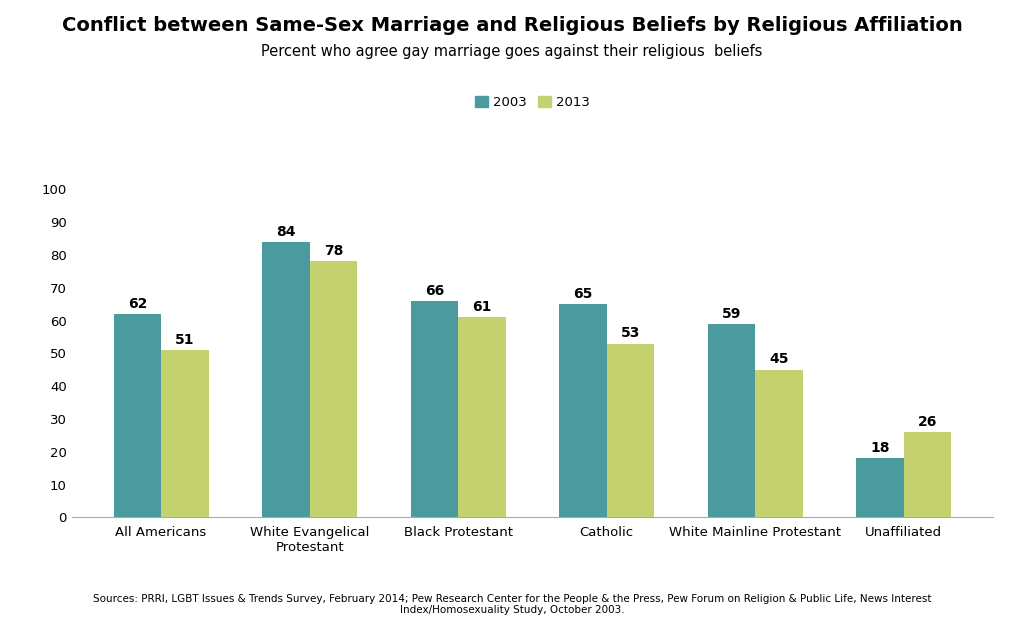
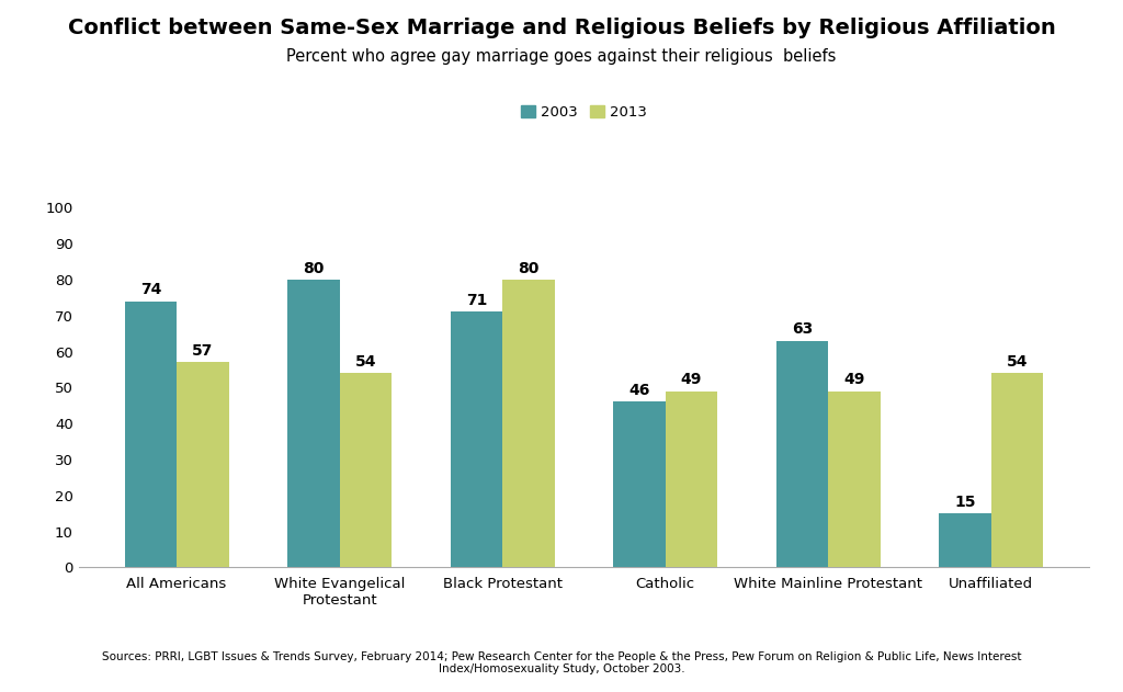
2003/All Americans: 62 -> 74
2013/All Americans: 51 -> 57
2003/White Evangelical Protestant: 84 -> 80
2013/White Evangelical Protestant: 78 -> 54
2003/Black Protestant: 66 -> 71
2013/Black Protestant: 61 -> 80
2003/Catholic: 65 -> 46
2013/Catholic: 53 -> 49
2003/White Mainline Protestant: 59 -> 63
2013/White Mainline Protestant: 45 -> 49
2003/Unaffiliated: 18 -> 15
2013/Unaffiliated: 26 -> 54
